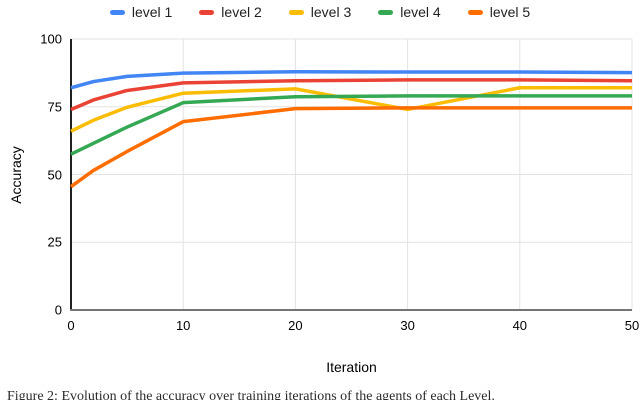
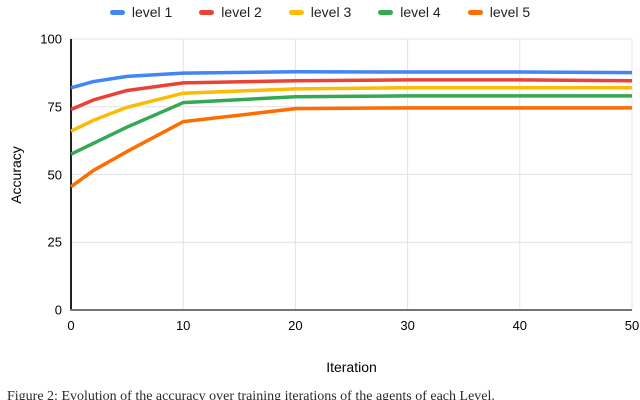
level 3/30: 74 -> 82
